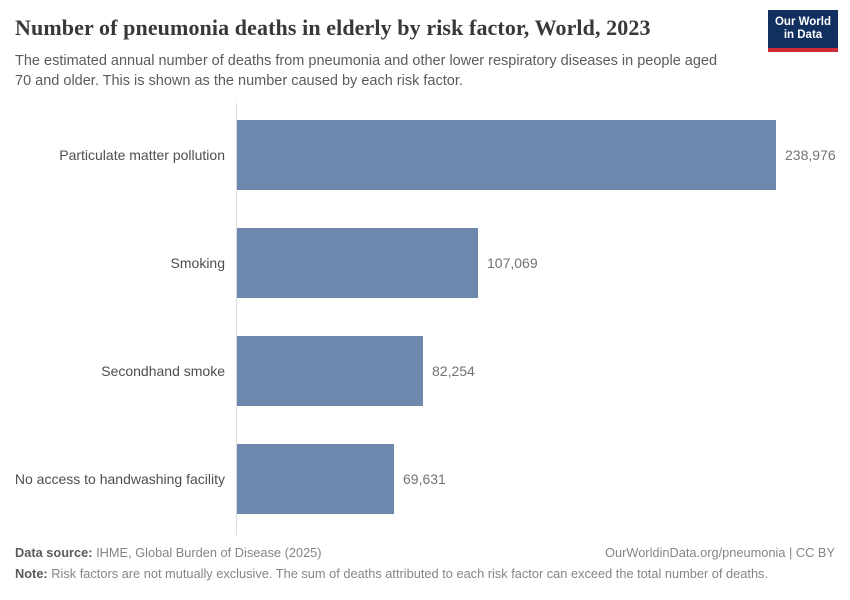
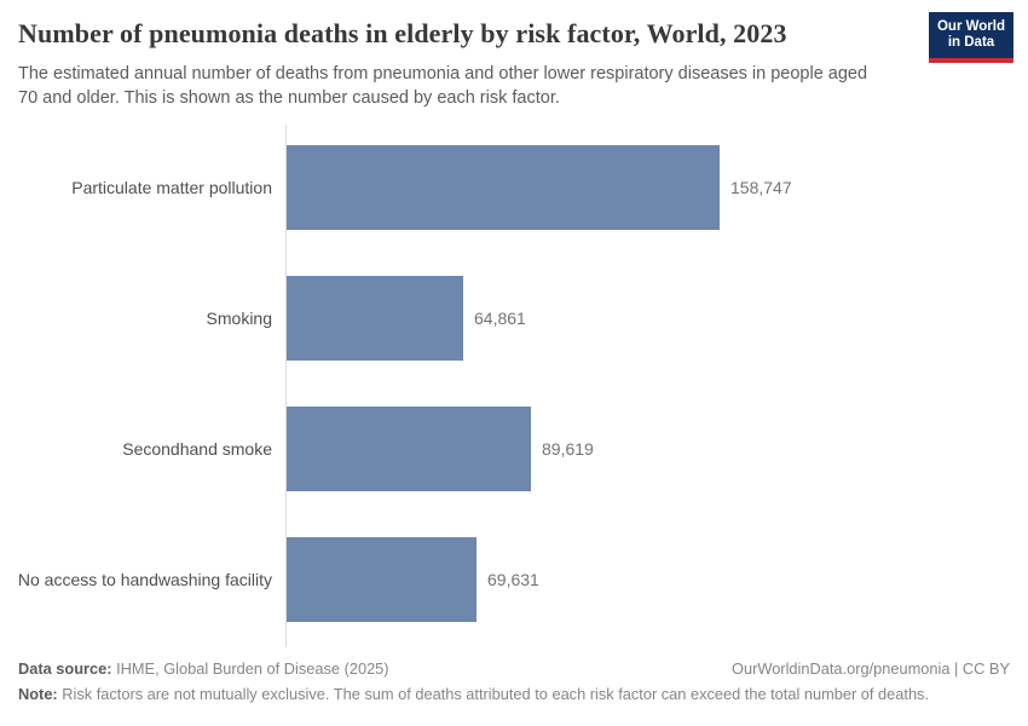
Particulate matter pollution: 238,976 -> 158,747
Smoking: 107,069 -> 64,861
Secondhand smoke: 82,254 -> 89,619
